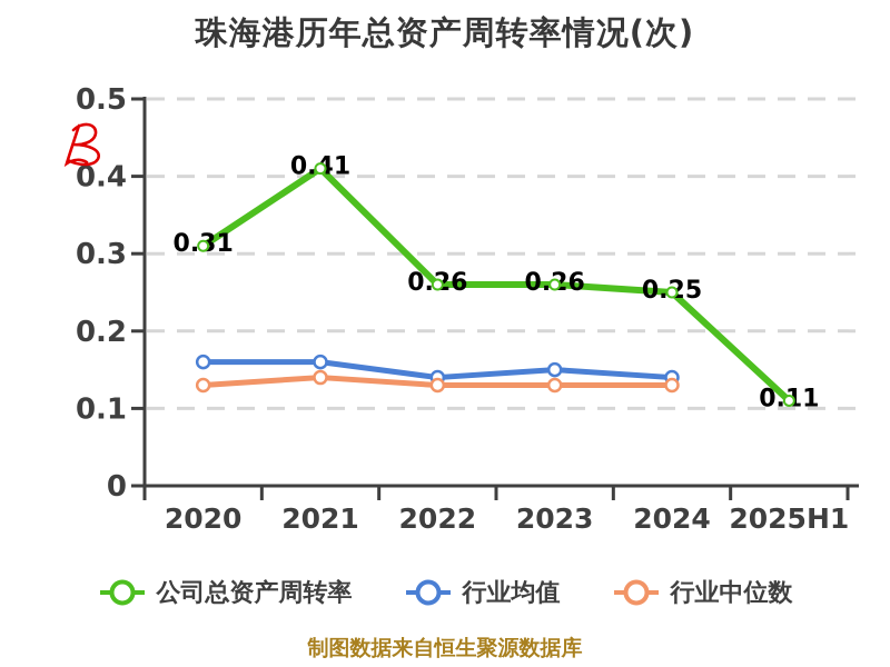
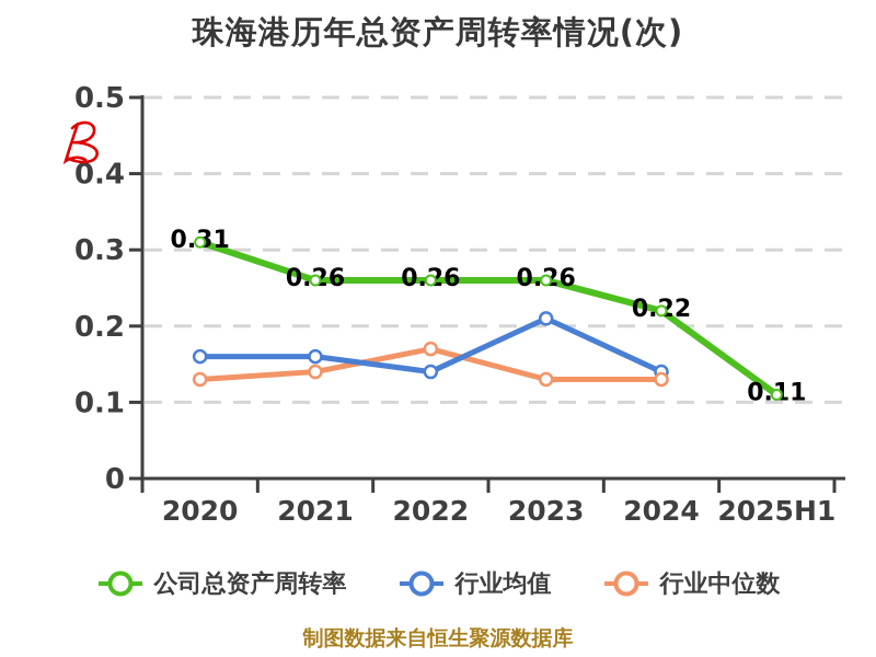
公司总资产周转率/2021: 0.41 -> 0.26
行业中位数/2022: 0.13 -> 0.17
行业均值/2023: 0.15 -> 0.21
公司总资产周转率/2024: 0.25 -> 0.22
